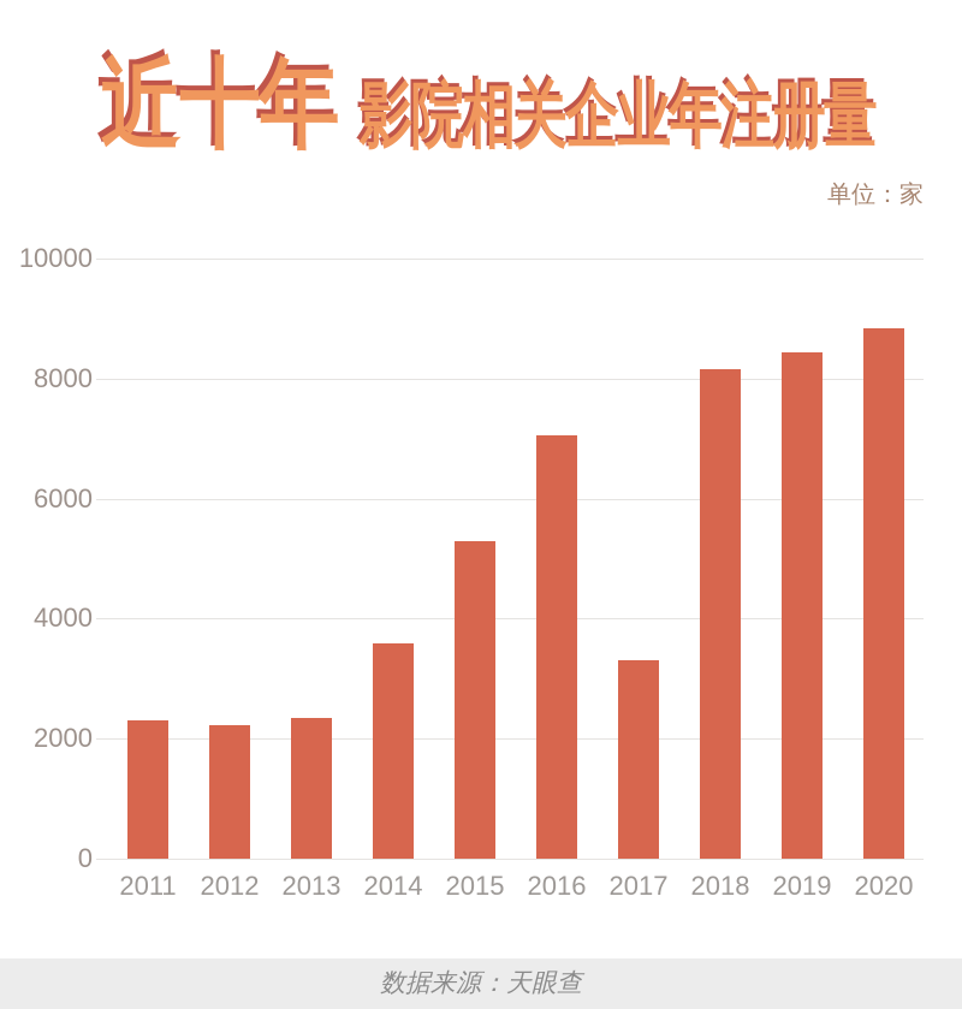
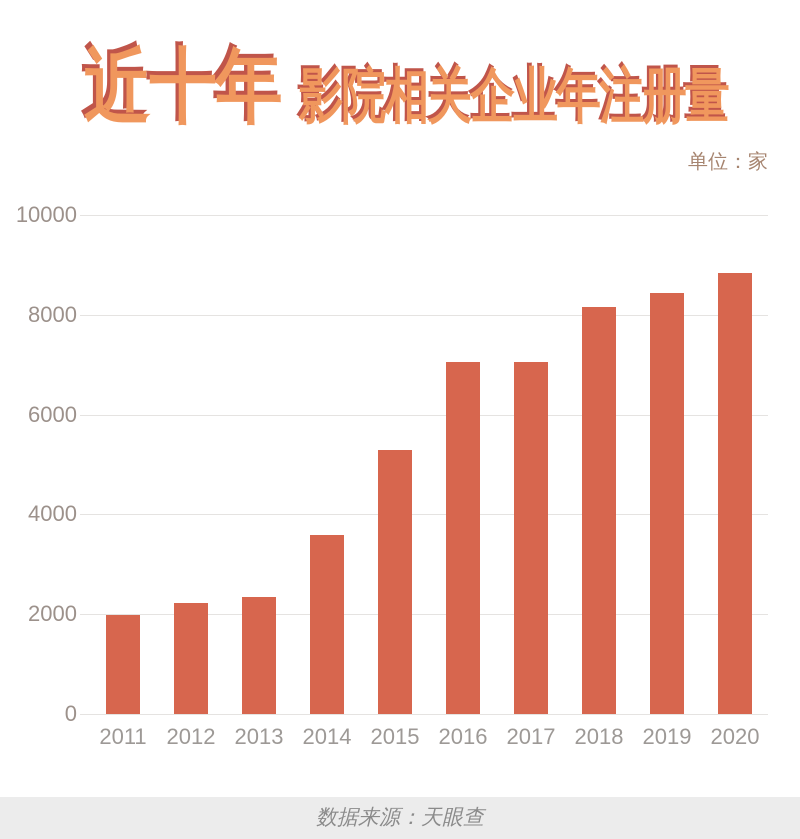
2011: 2300 -> 2000
2017: 3300 -> 7100
